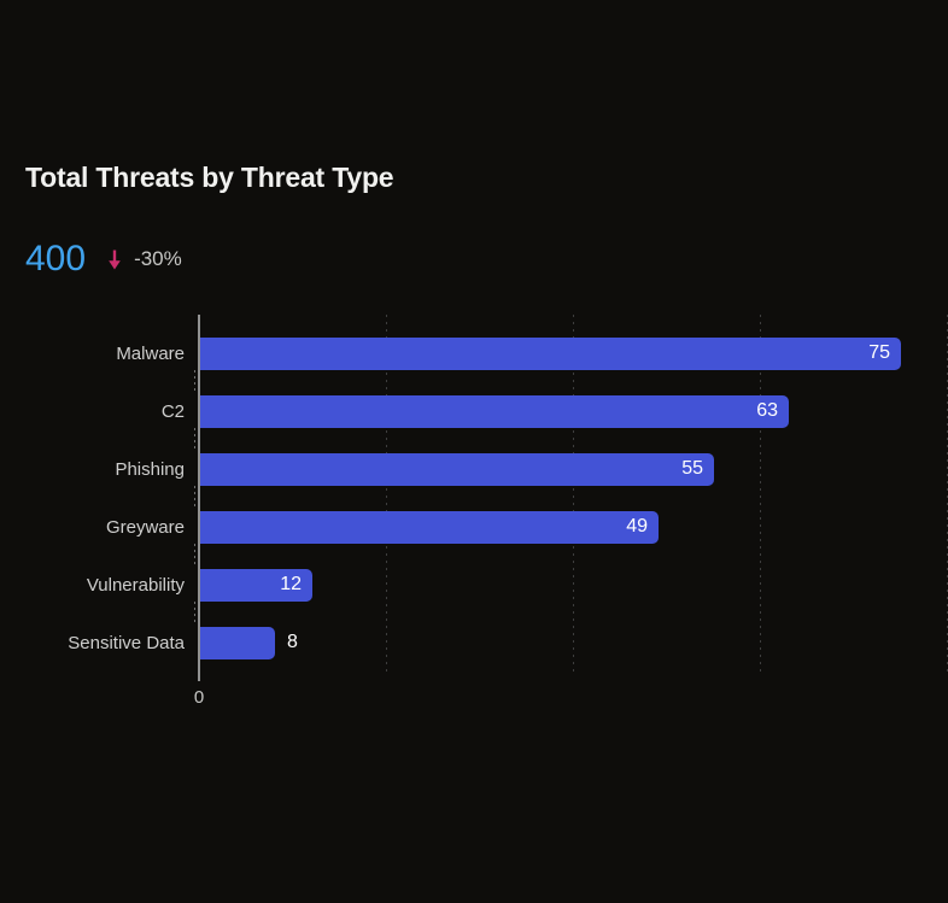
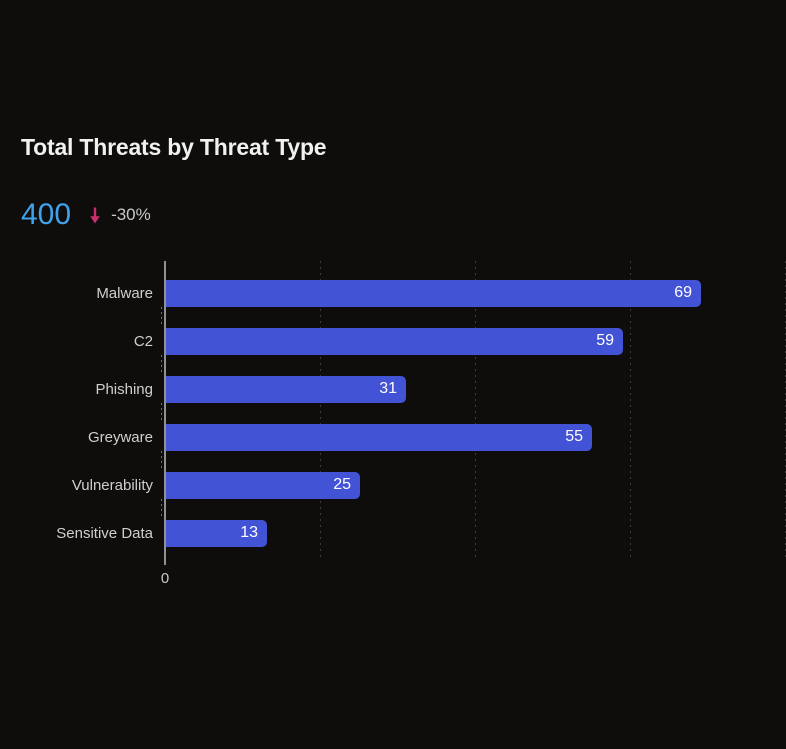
Malware: 75 -> 69
C2: 63 -> 59
Phishing: 55 -> 31
Greyware: 49 -> 55
Vulnerability: 12 -> 25
Sensitive Data: 8 -> 13
